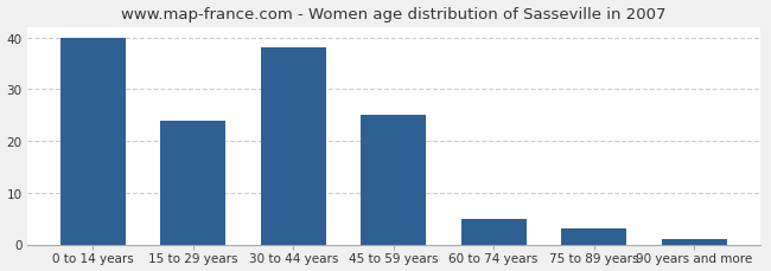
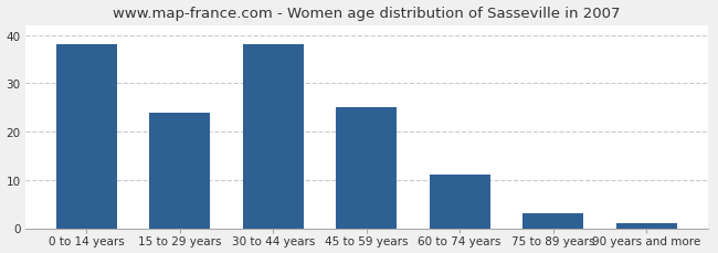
0 to 14 years: 40 -> 38
60 to 74 years: 5 -> 11
